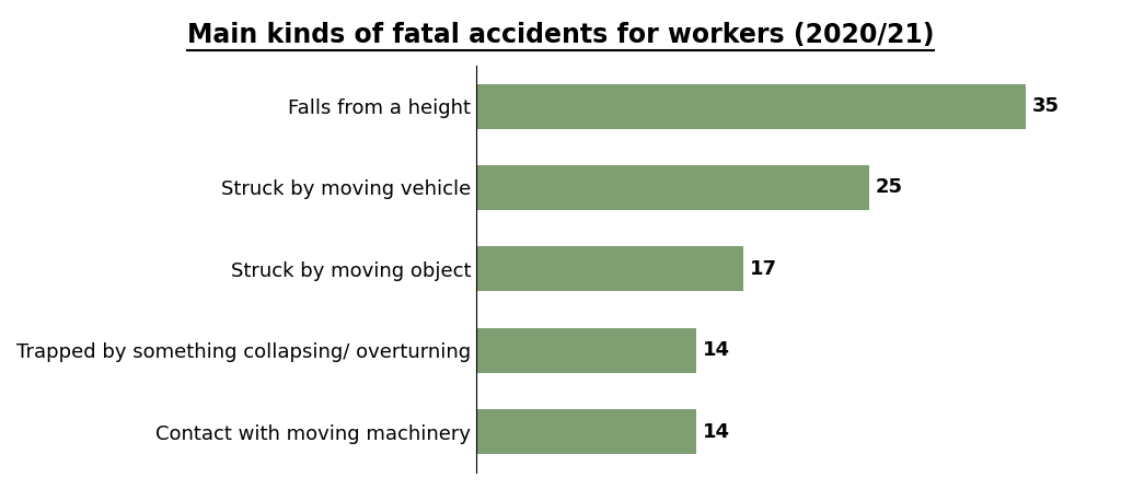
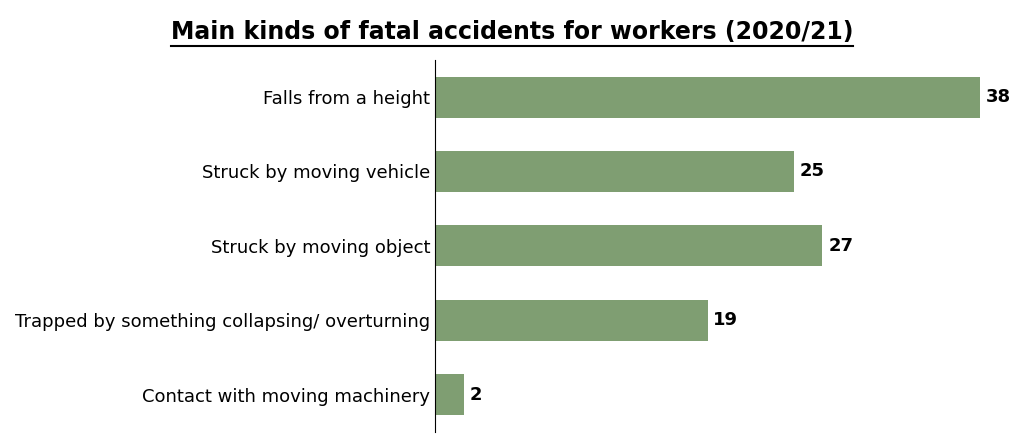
Falls from a height: 35 -> 38
Struck by moving object: 17 -> 27
Trapped by something collapsing/ overturning: 14 -> 19
Contact with moving machinery: 14 -> 2
